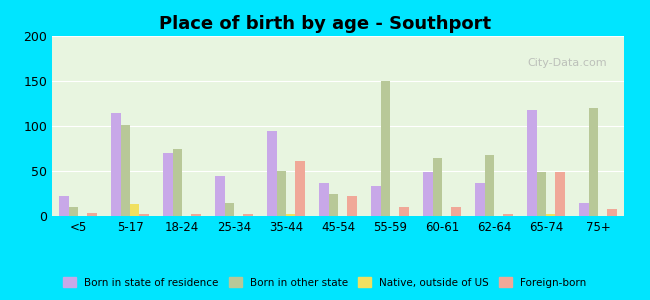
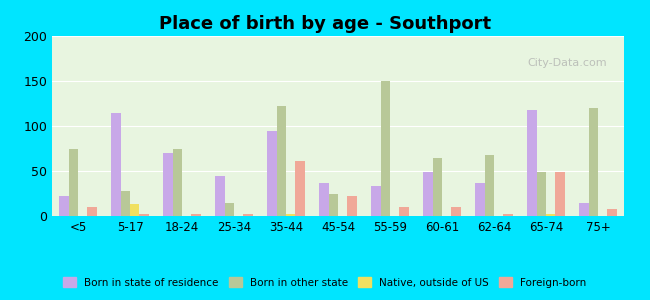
Born in other state/<5: 10 -> 74
Foreign-born/<5: 3 -> 10
Born in other state/5-17: 101 -> 28
Born in other state/35-44: 50 -> 122
